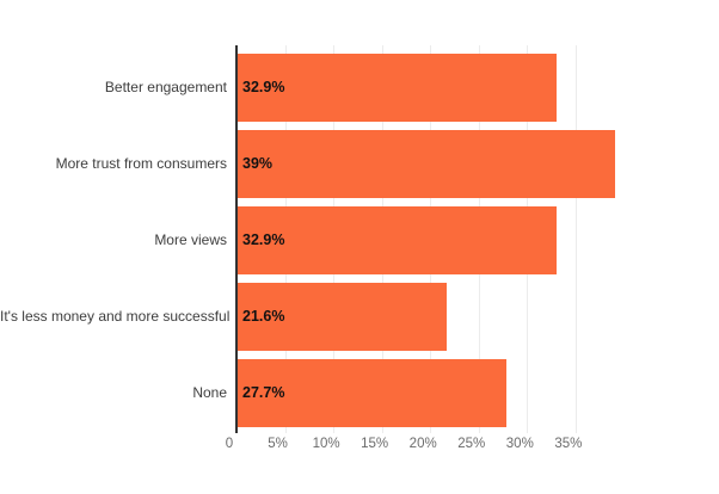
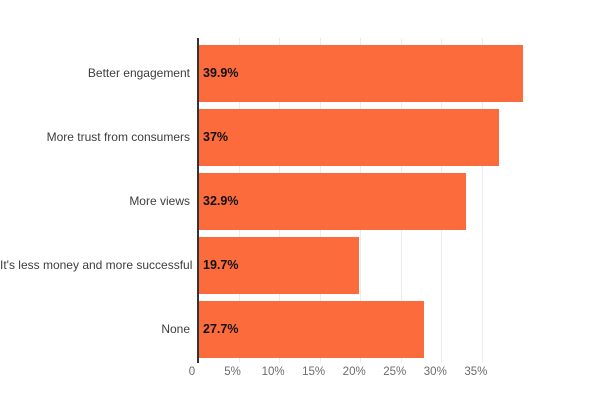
Better engagement: 32.9% -> 39.9%
More trust from consumers: 39% -> 37%
It's less money and more successful: 21.6% -> 19.7%
